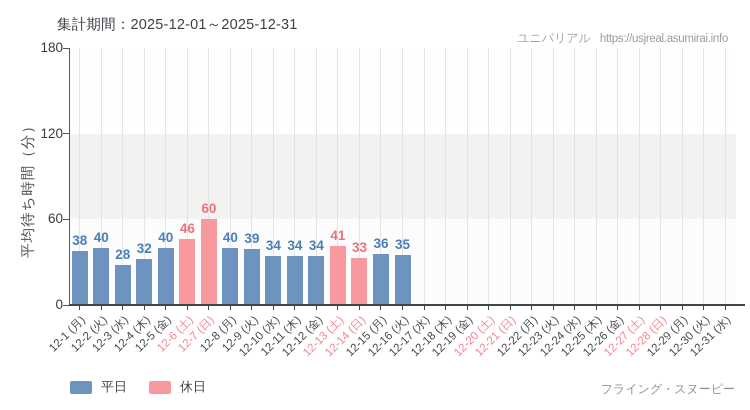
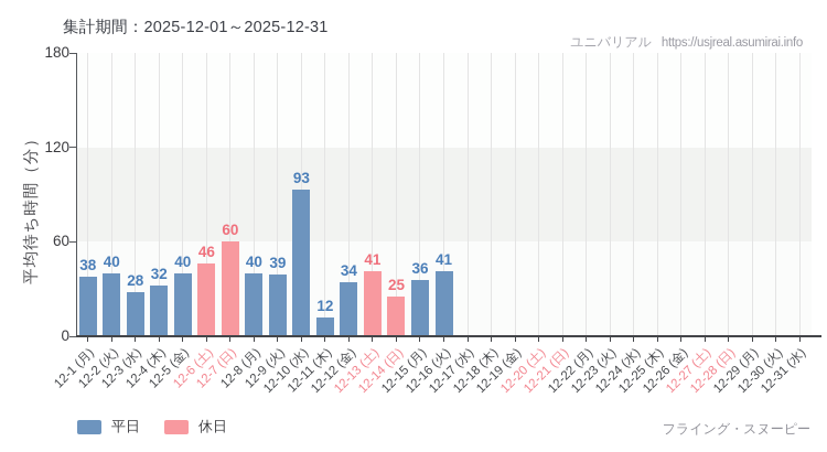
12-10 (水): 34 -> 93
12-11 (木): 34 -> 12
12-14 (日): 33 -> 25
12-16 (火): 35 -> 41
